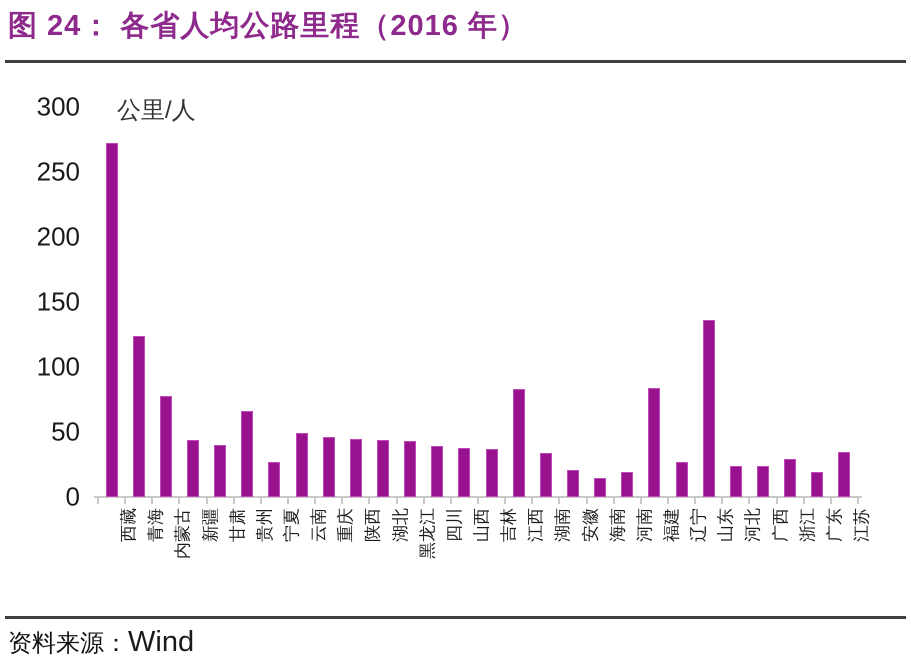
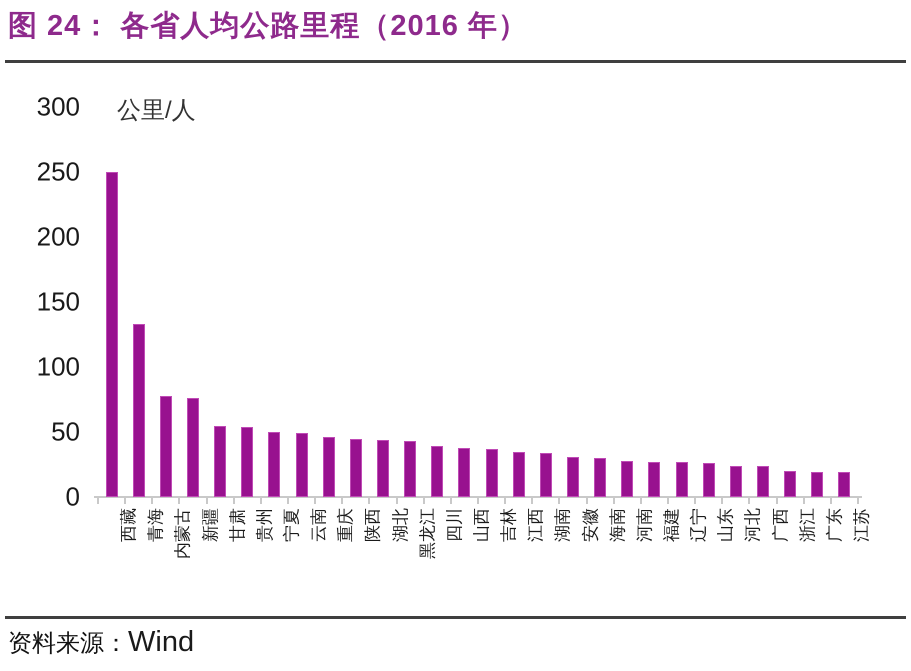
西藏: 272 -> 250
青海: 124 -> 133
新疆: 44 -> 76
甘肃: 40 -> 55
贵州: 66 -> 54
宁夏: 27 -> 50
江西: 83 -> 35
安徽: 21 -> 31
海南: 15 -> 30
河南: 19 -> 28
福建: 84 -> 27
山东: 136 -> 26
浙江: 29 -> 20
江苏: 35 -> 19
